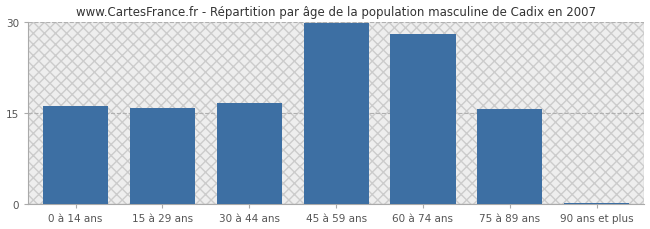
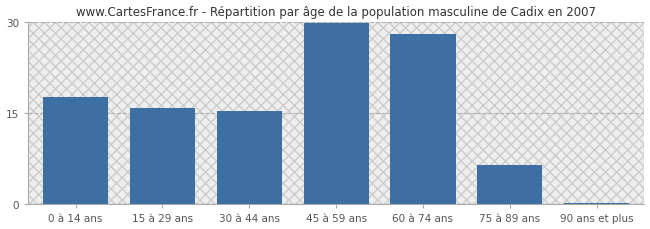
0 à 14 ans: 16.2 -> 17.6
30 à 44 ans: 16.6 -> 15.4
75 à 89 ans: 15.7 -> 6.4
